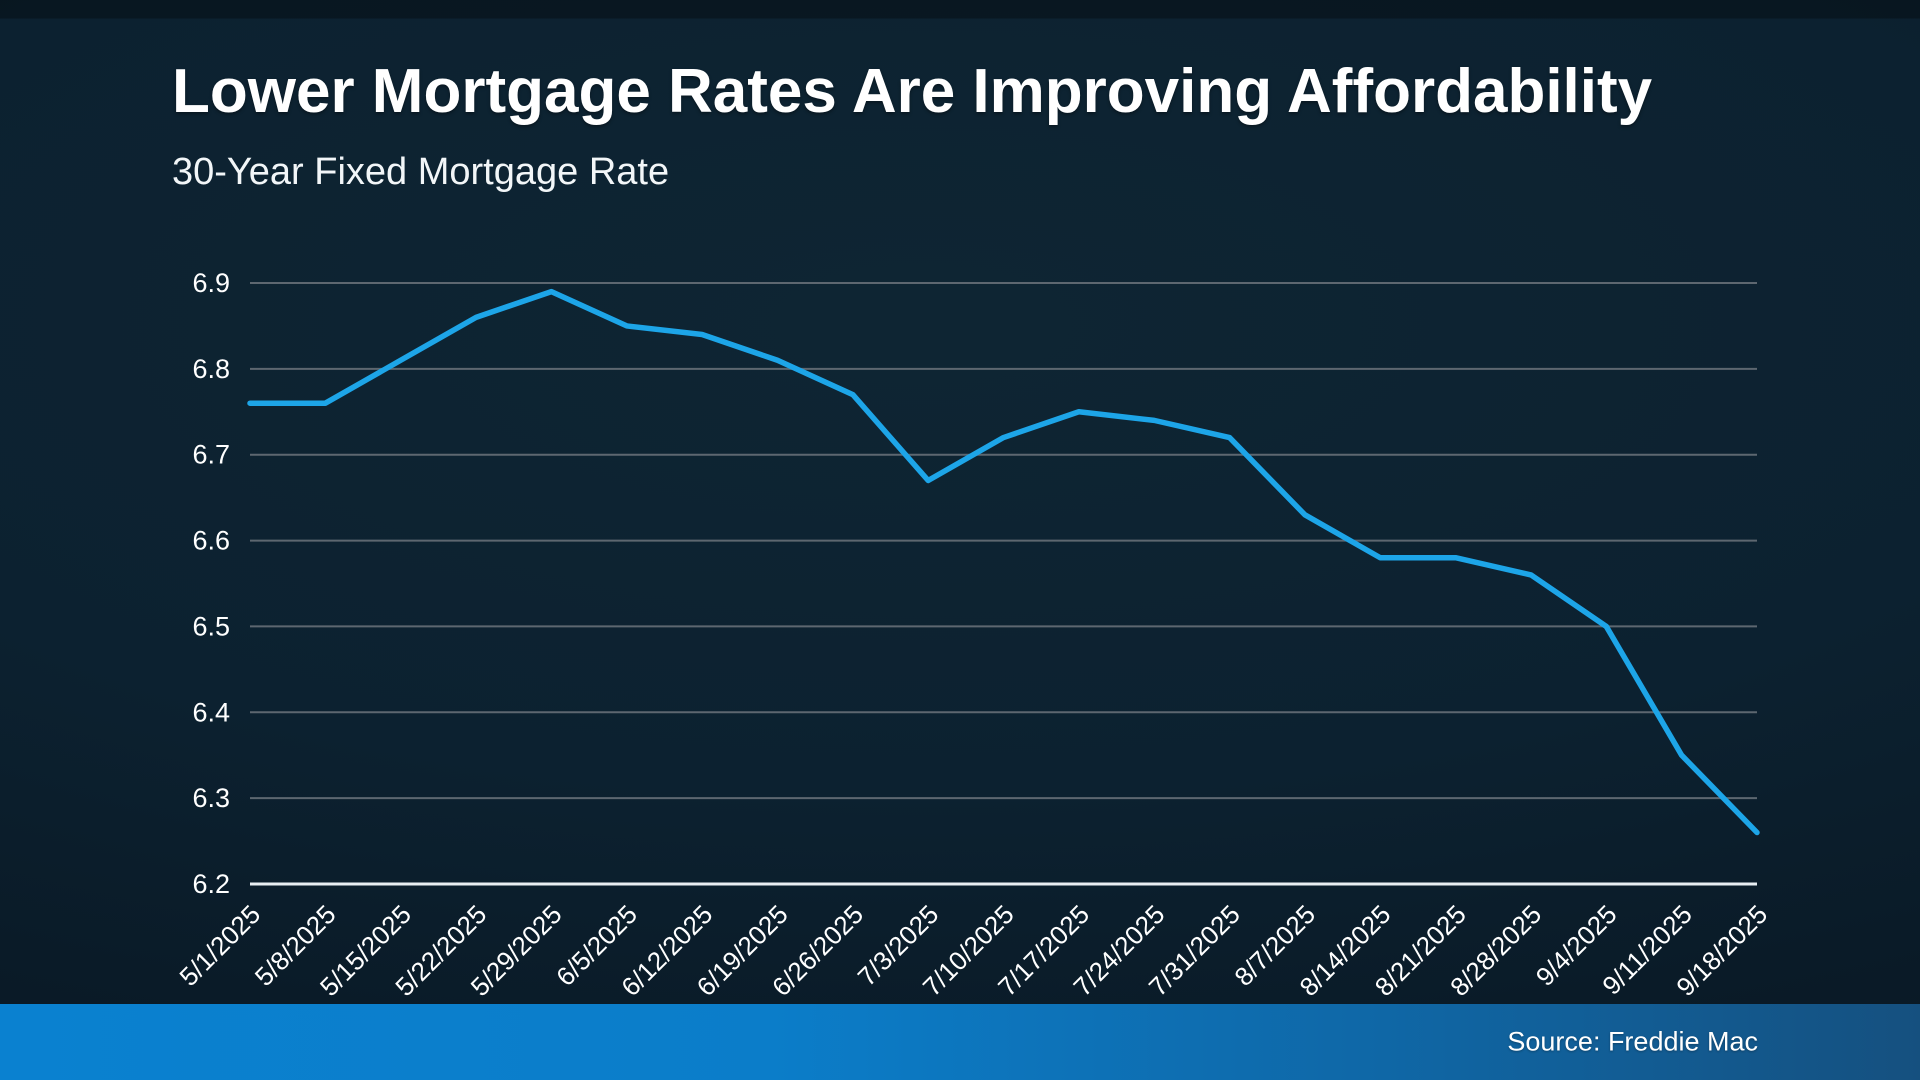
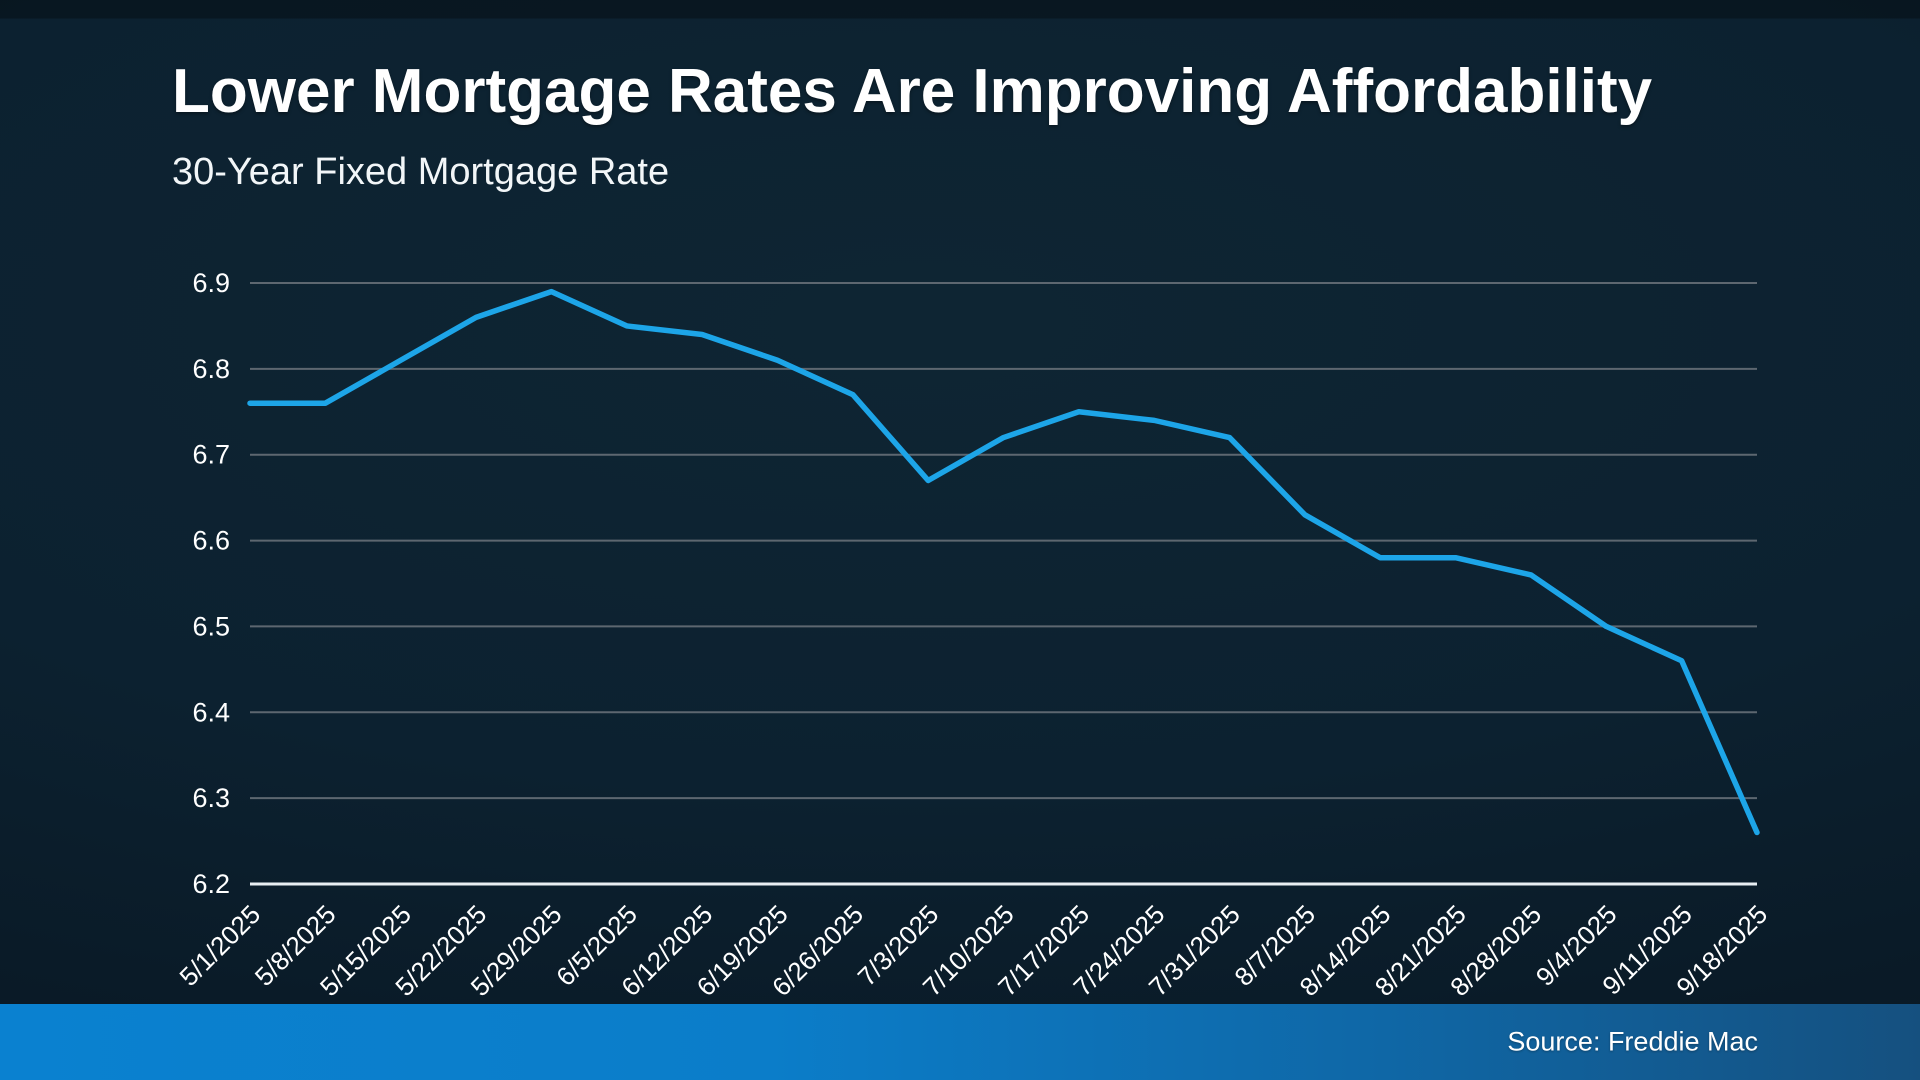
9/11/2025: 6.35 -> 6.46
